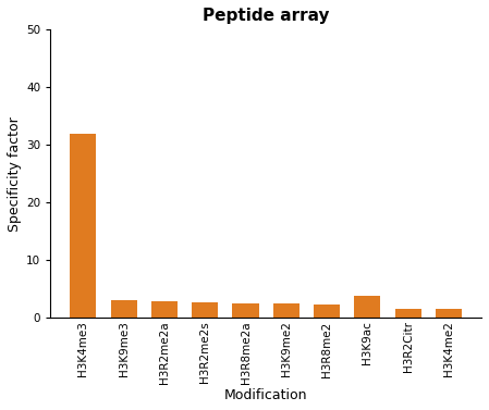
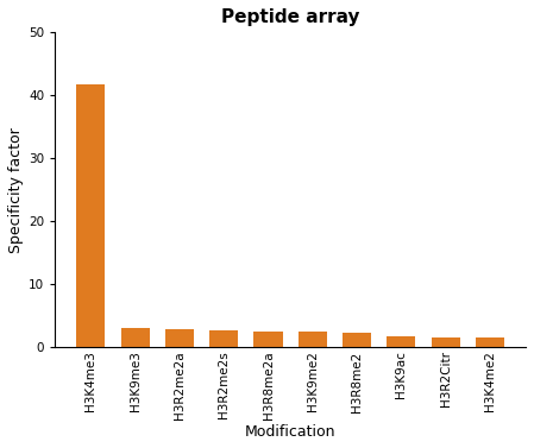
H3K4me3: 32.0 -> 41.8
H3K9ac: 3.8 -> 1.8
